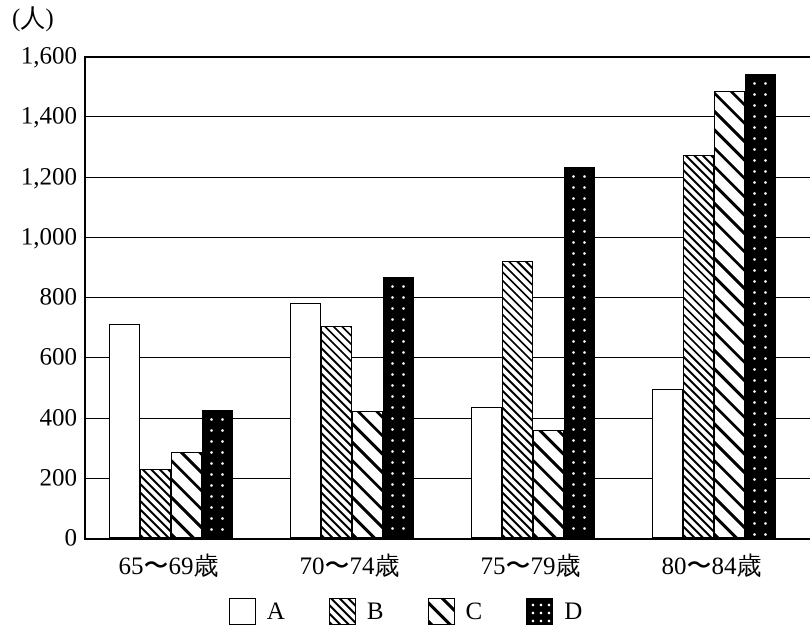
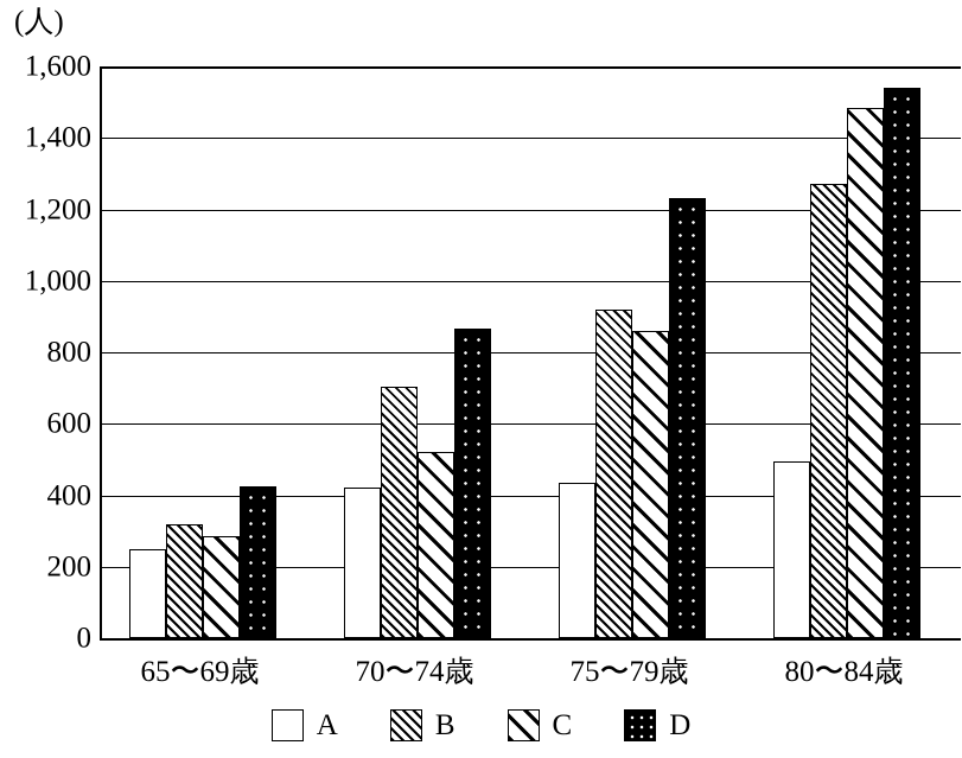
A/65〜69歳: 710 -> 250
B/65〜69歳: 230 -> 320
A/70〜74歳: 780 -> 420
C/70〜74歳: 420 -> 520
C/75〜79歳: 360 -> 860
